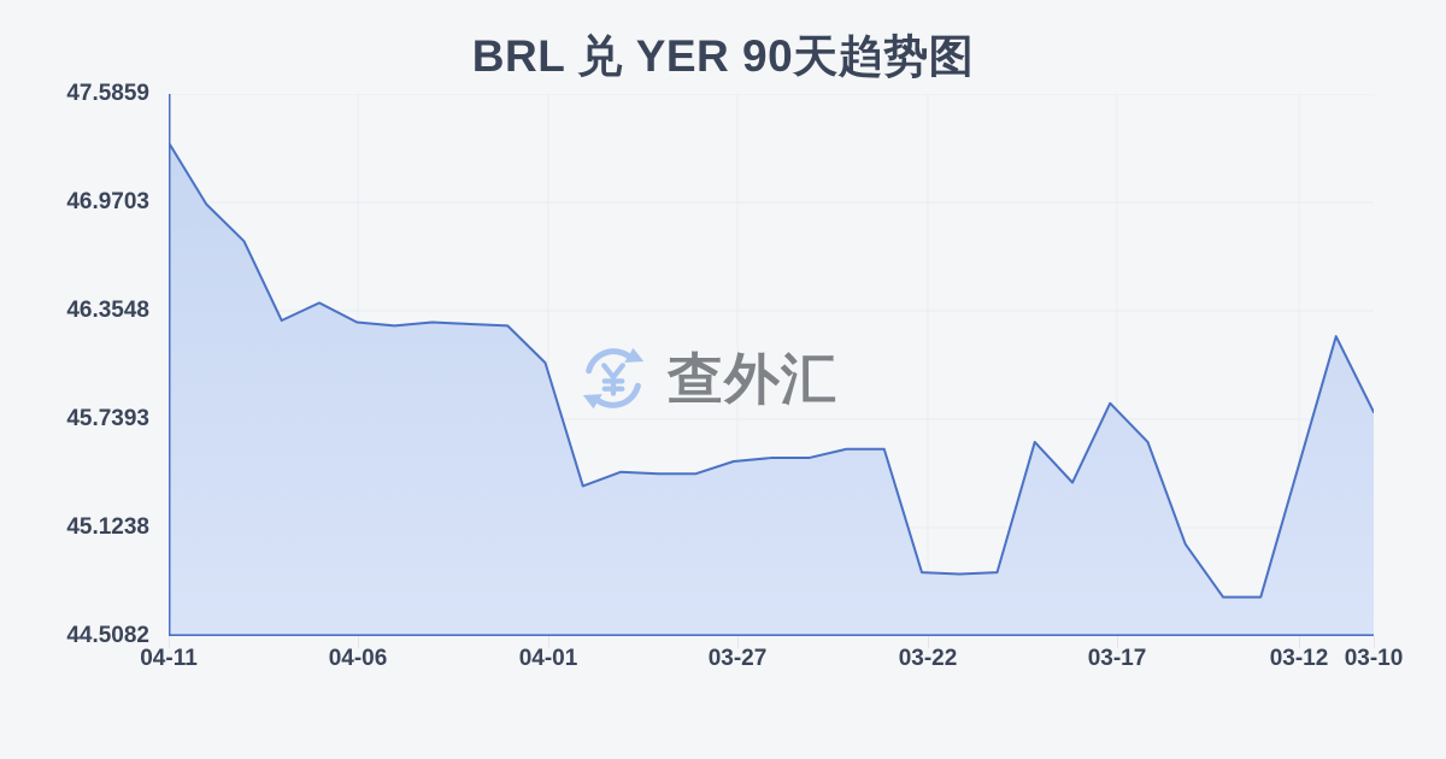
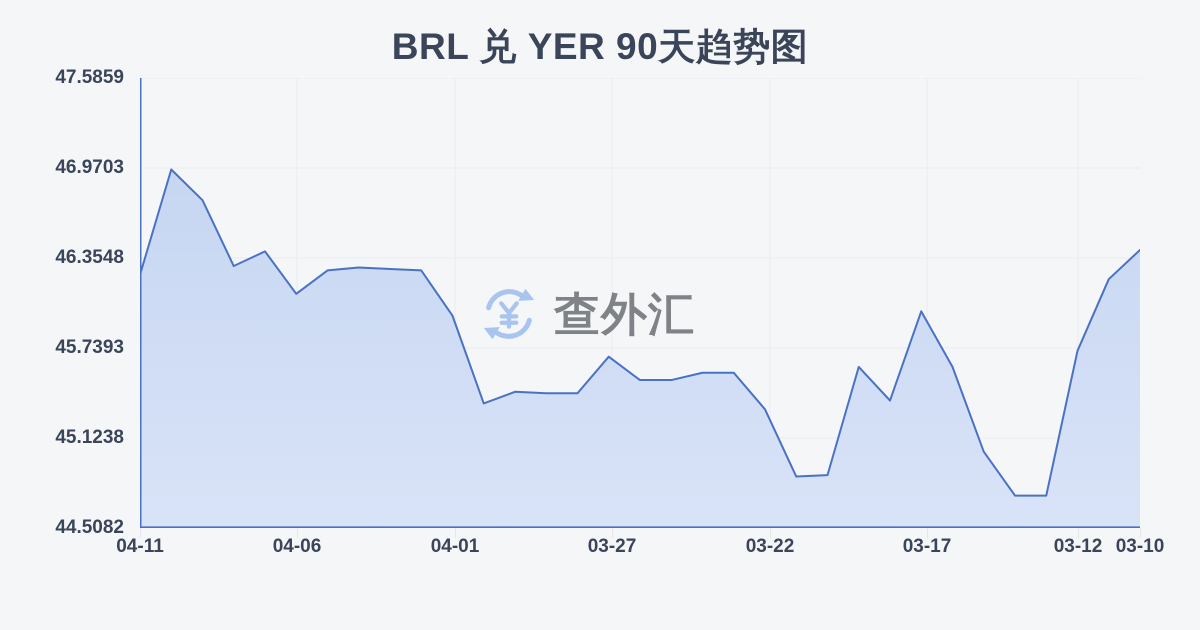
04-11: 47.31 -> 46.24
04-06: 46.29 -> 46.11
04-01: 46.06 -> 45.96
03-27: 45.50 -> 45.68
03-22: 44.87 -> 45.32
03-17: 45.83 -> 45.99
03-12: 45.47 -> 45.72
03-10: 45.78 -> 46.41
